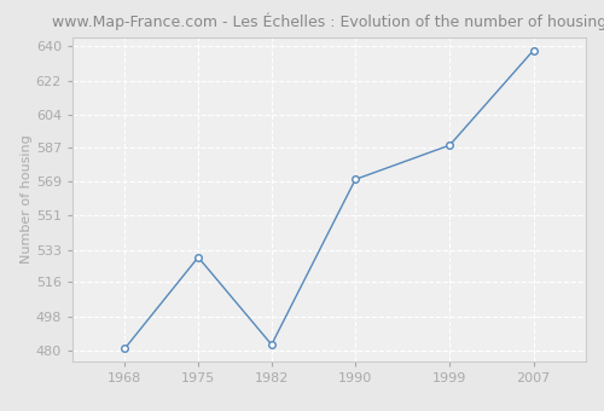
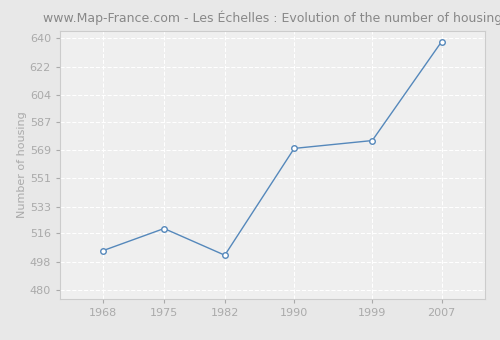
1968: 481 -> 505
1975: 529 -> 519
1982: 483 -> 502
1999: 588 -> 575
